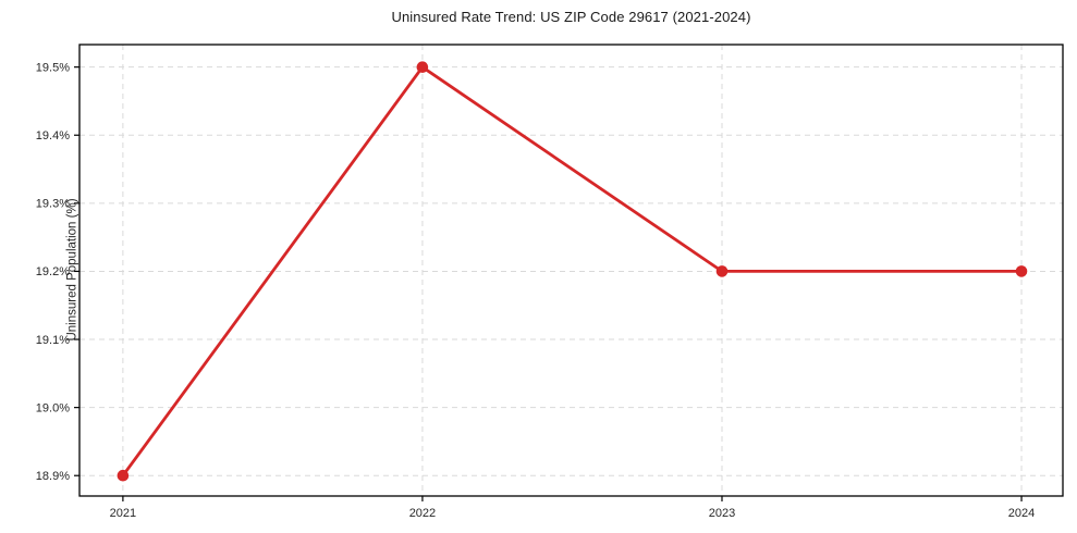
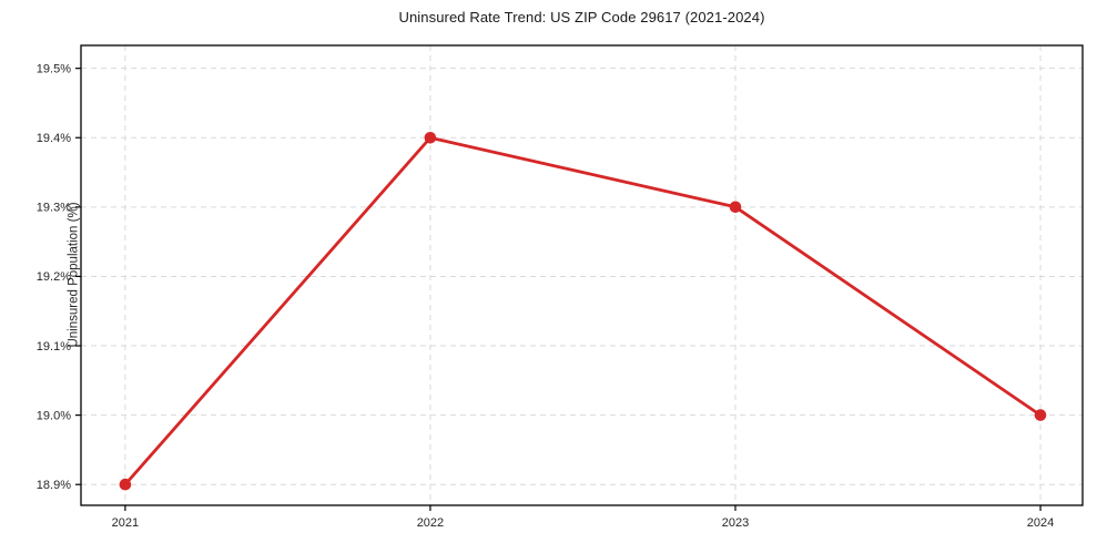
2022: 19.5% -> 19.4%
2023: 19.2% -> 19.3%
2024: 19.2% -> 19.0%
